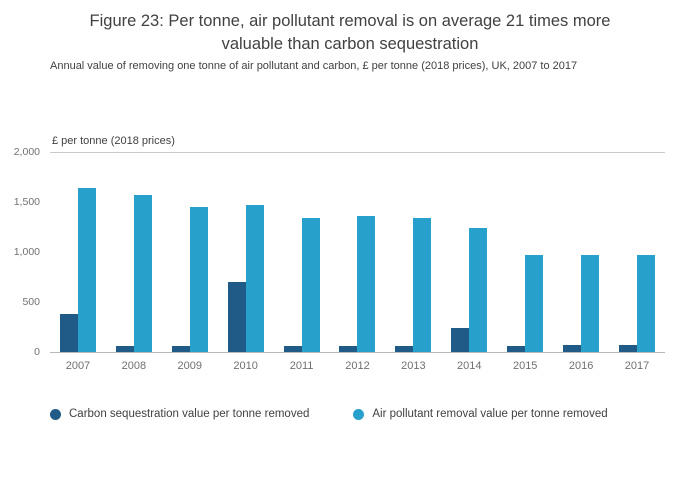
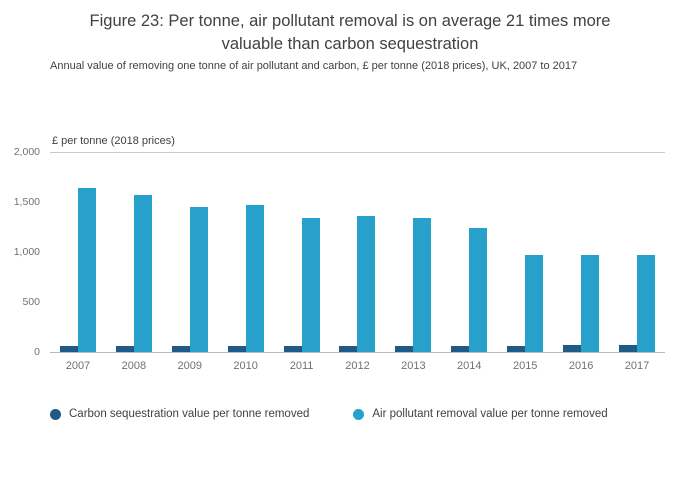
Carbon sequestration value per tonne removed/2007: 380 -> 60
Carbon sequestration value per tonne removed/2010: 700 -> 60
Carbon sequestration value per tonne removed/2014: 240 -> 60
